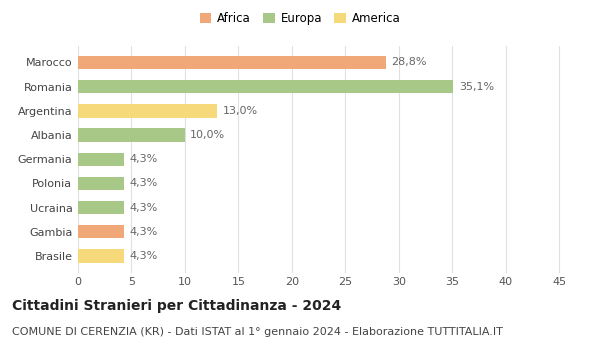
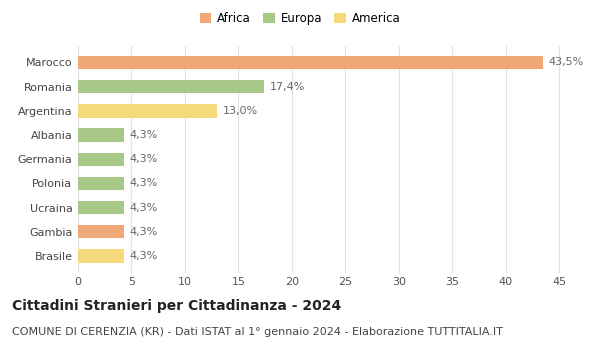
Marocco: 28,8% -> 43,5%
Romania: 35,1% -> 17,4%
Albania: 10,0% -> 4,3%
